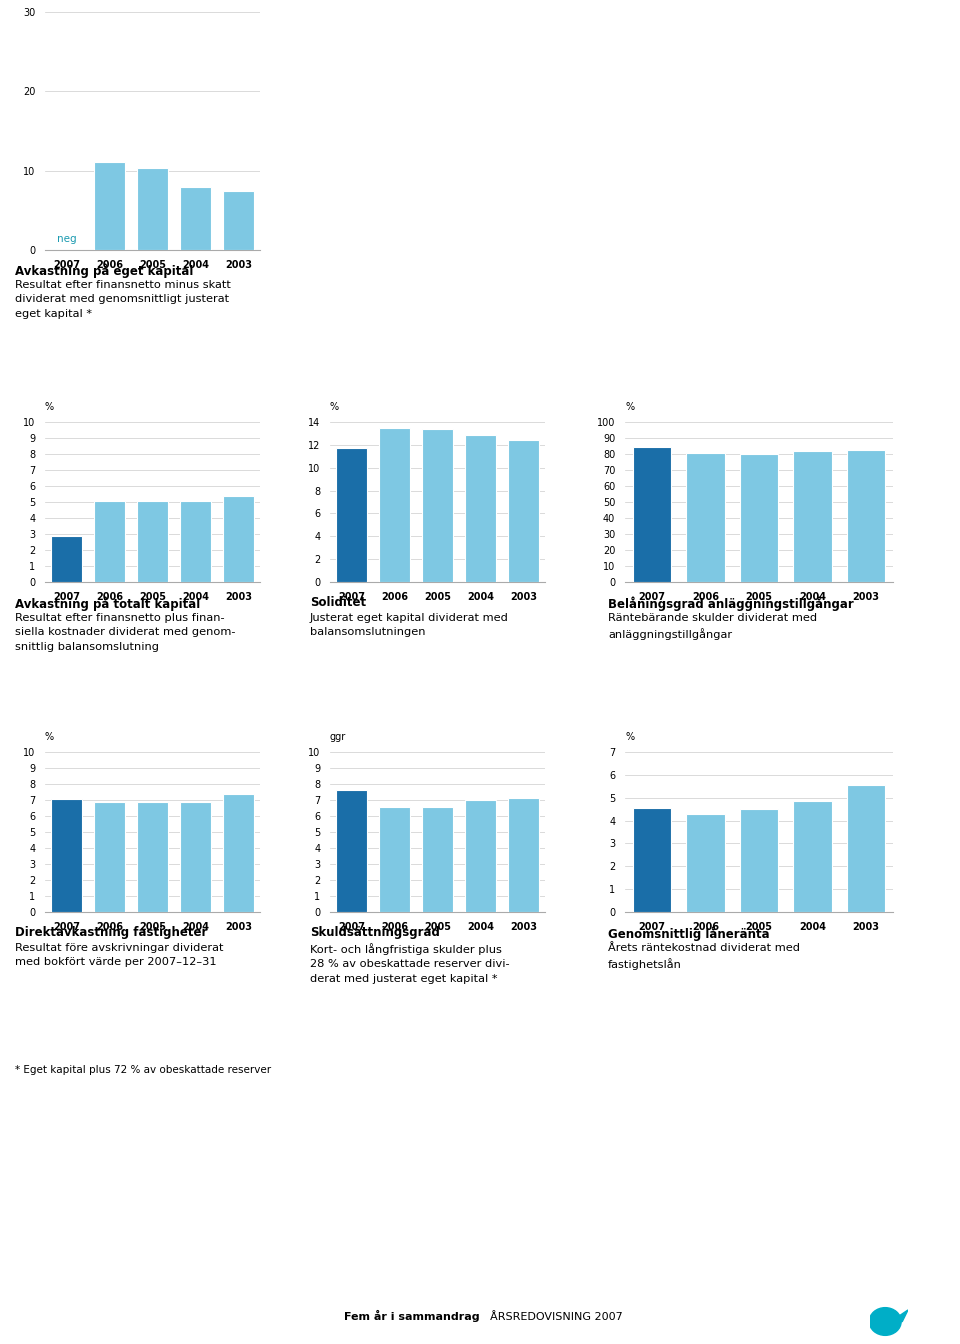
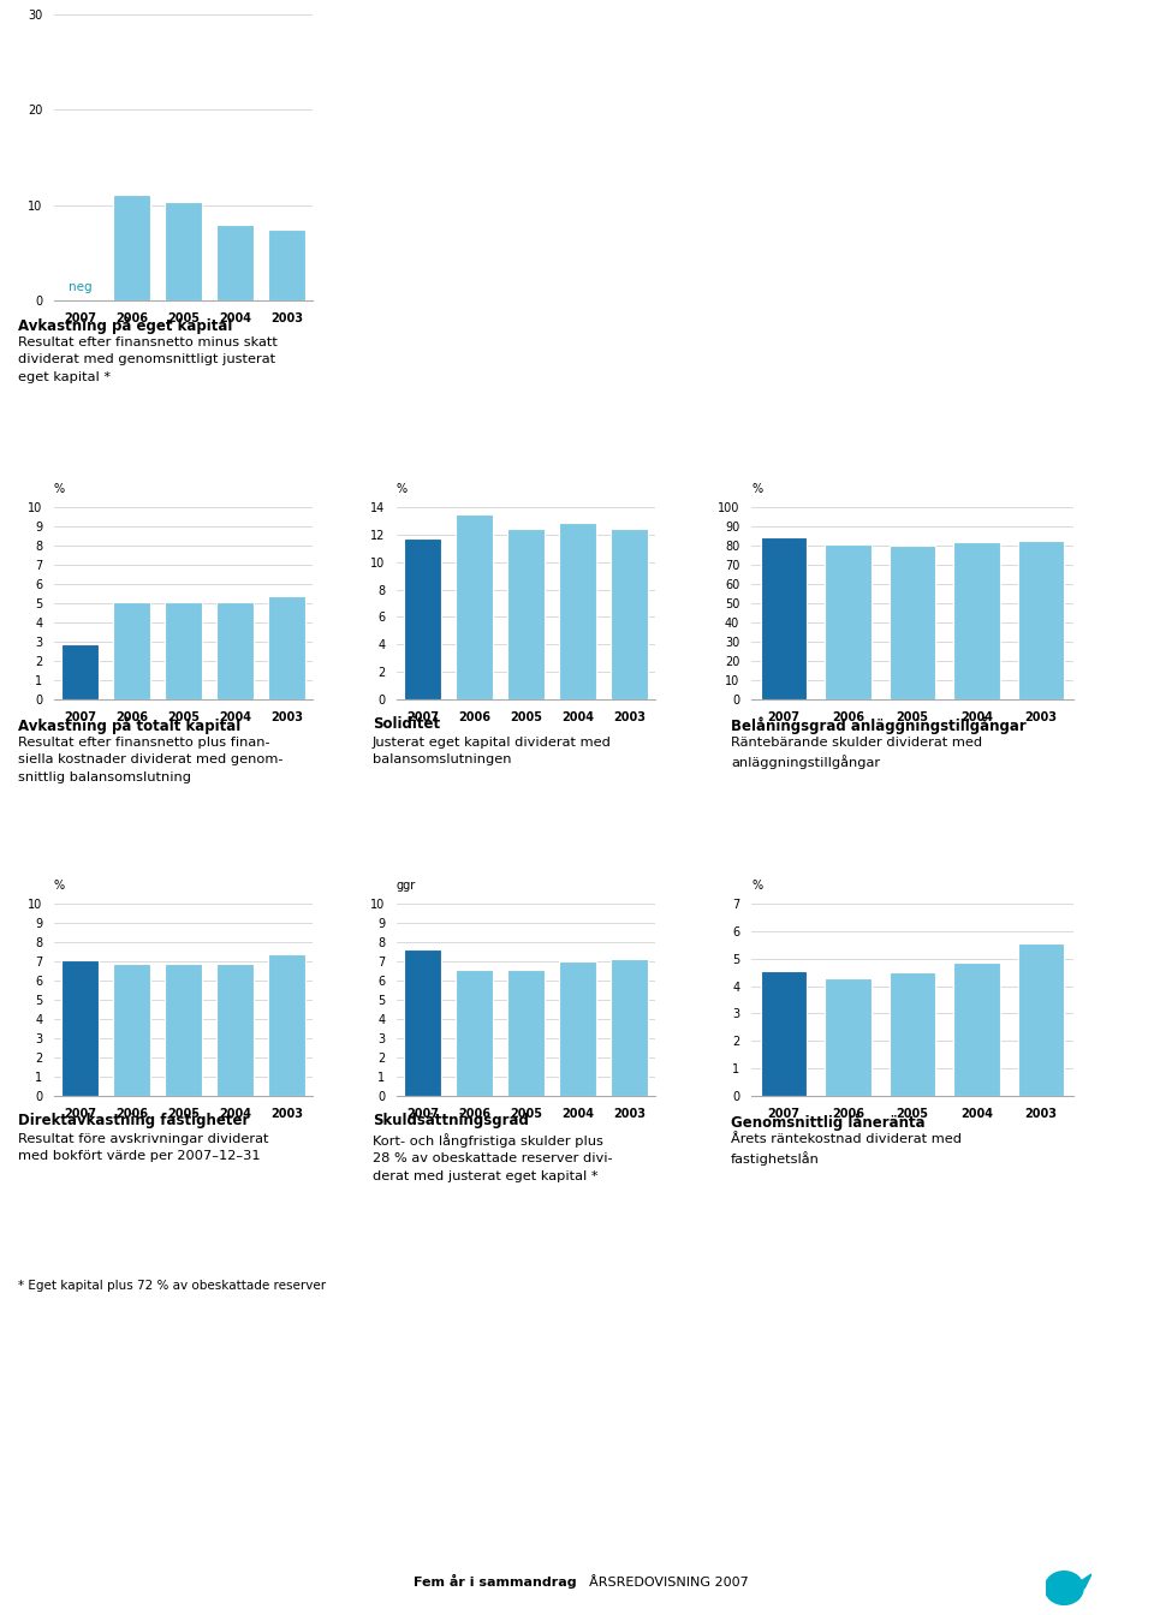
2005: 13.4 -> 12.4
